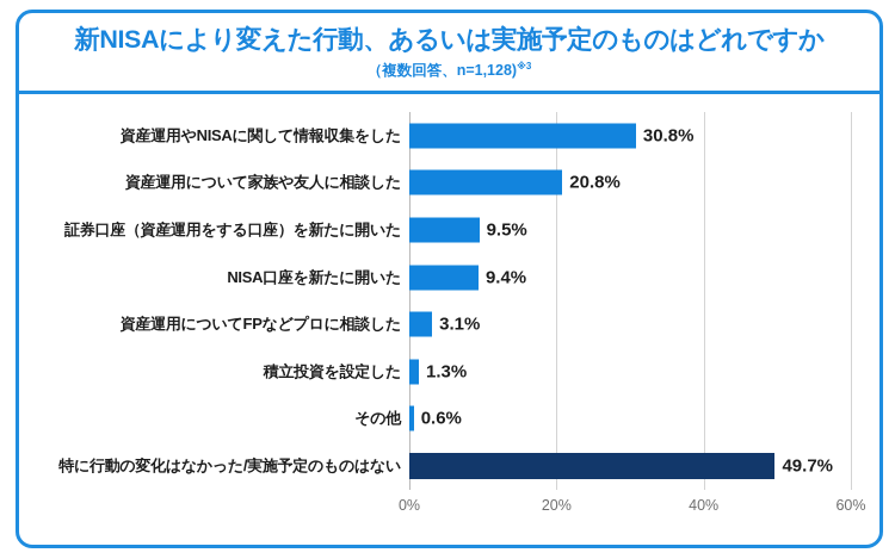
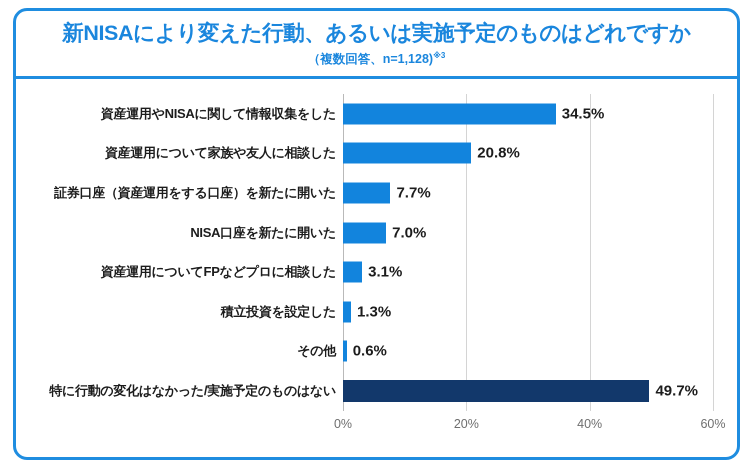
資産運用やNISAに関して情報収集をした: 30.8% -> 34.5%
証券口座（資産運用をする口座）を新たに開いた: 9.5% -> 7.7%
NISA口座を新たに開いた: 9.4% -> 7.0%
